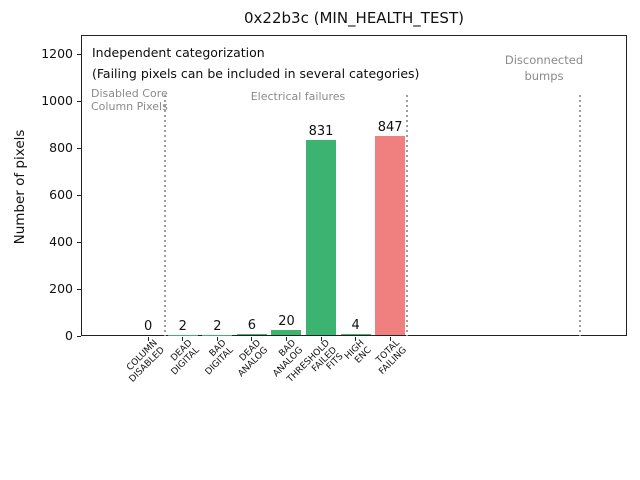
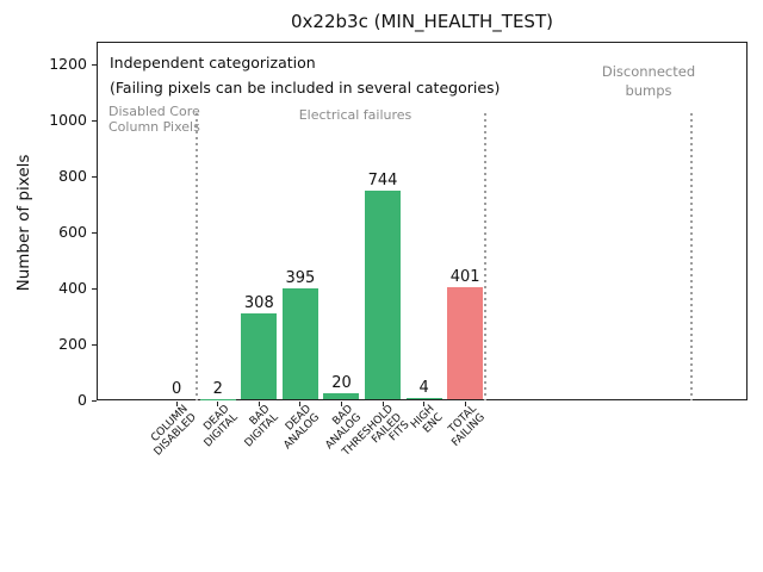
BAD DIGITAL: 2 -> 308
DEAD ANALOG: 6 -> 395
THRESHOLD FAILED FITS: 831 -> 744
TOTAL FAILING: 847 -> 401
